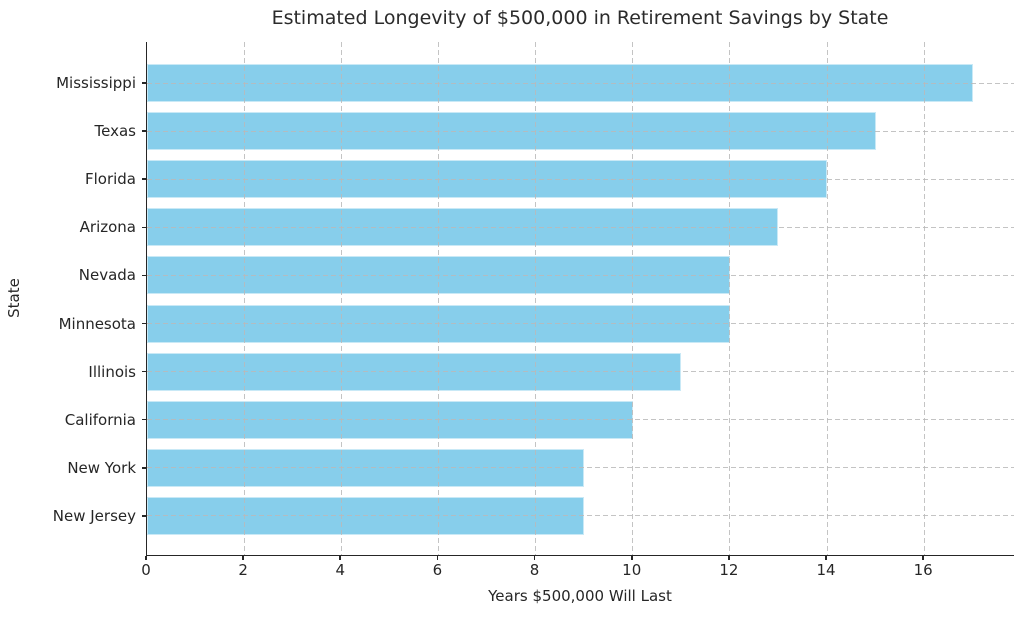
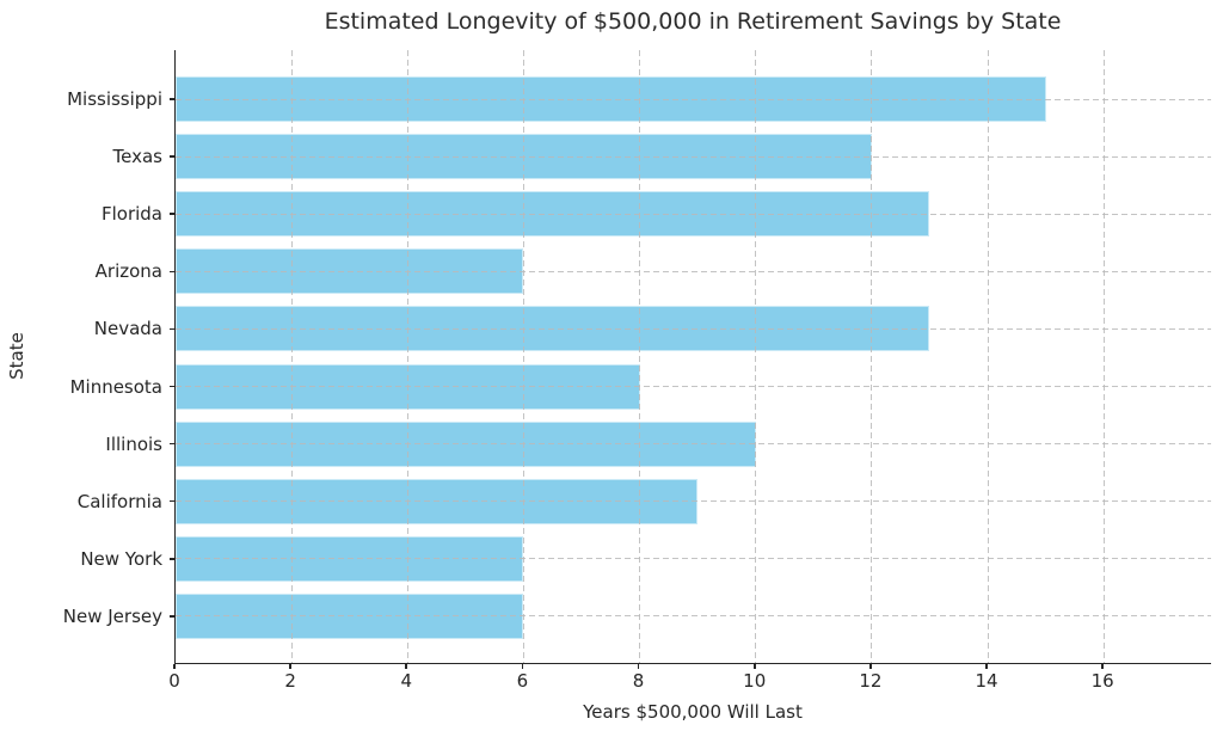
Mississippi: 17 -> 15
Texas: 15 -> 12
Florida: 14 -> 13
Arizona: 13 -> 6
Nevada: 12 -> 13
Minnesota: 12 -> 8
Illinois: 11 -> 10
California: 10 -> 9
New York: 9 -> 6
New Jersey: 9 -> 6
